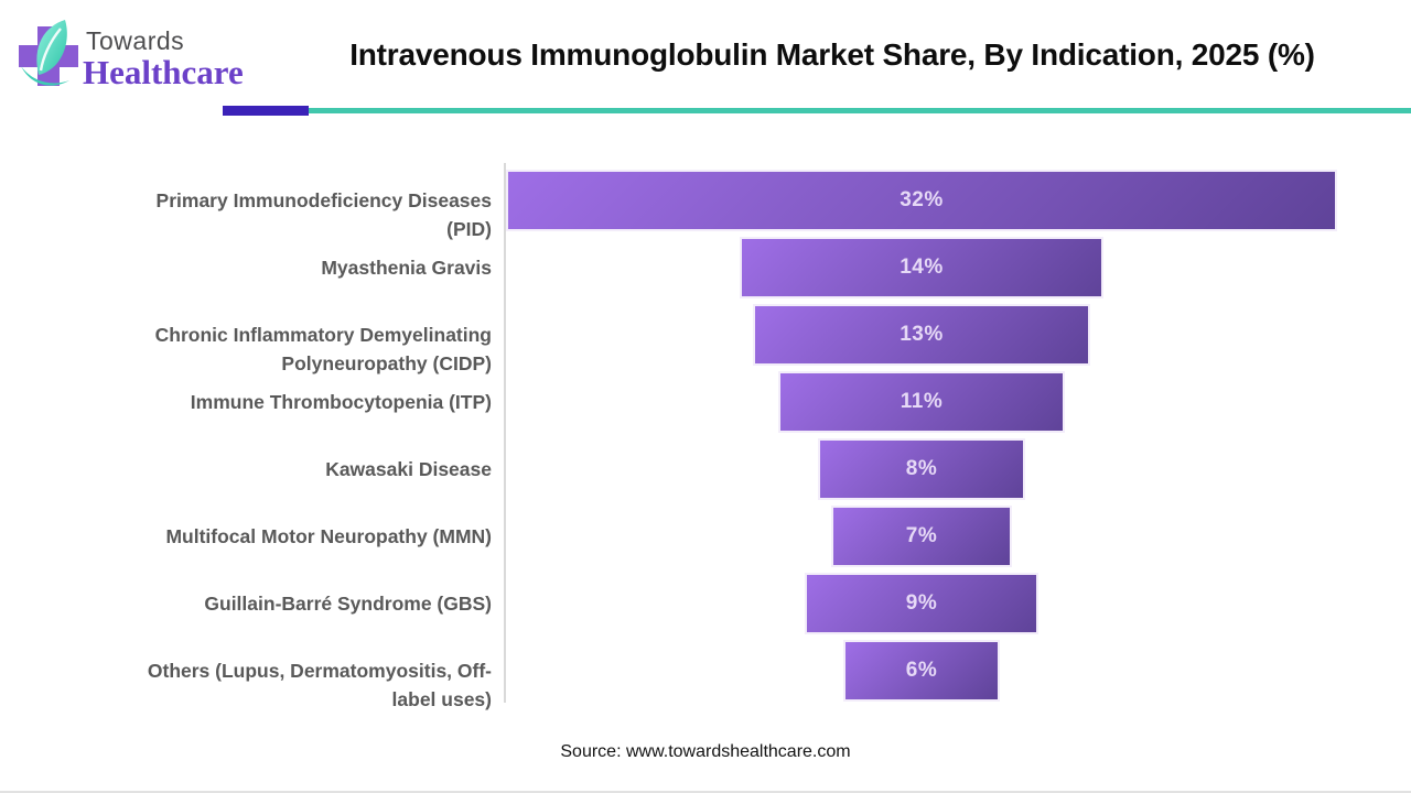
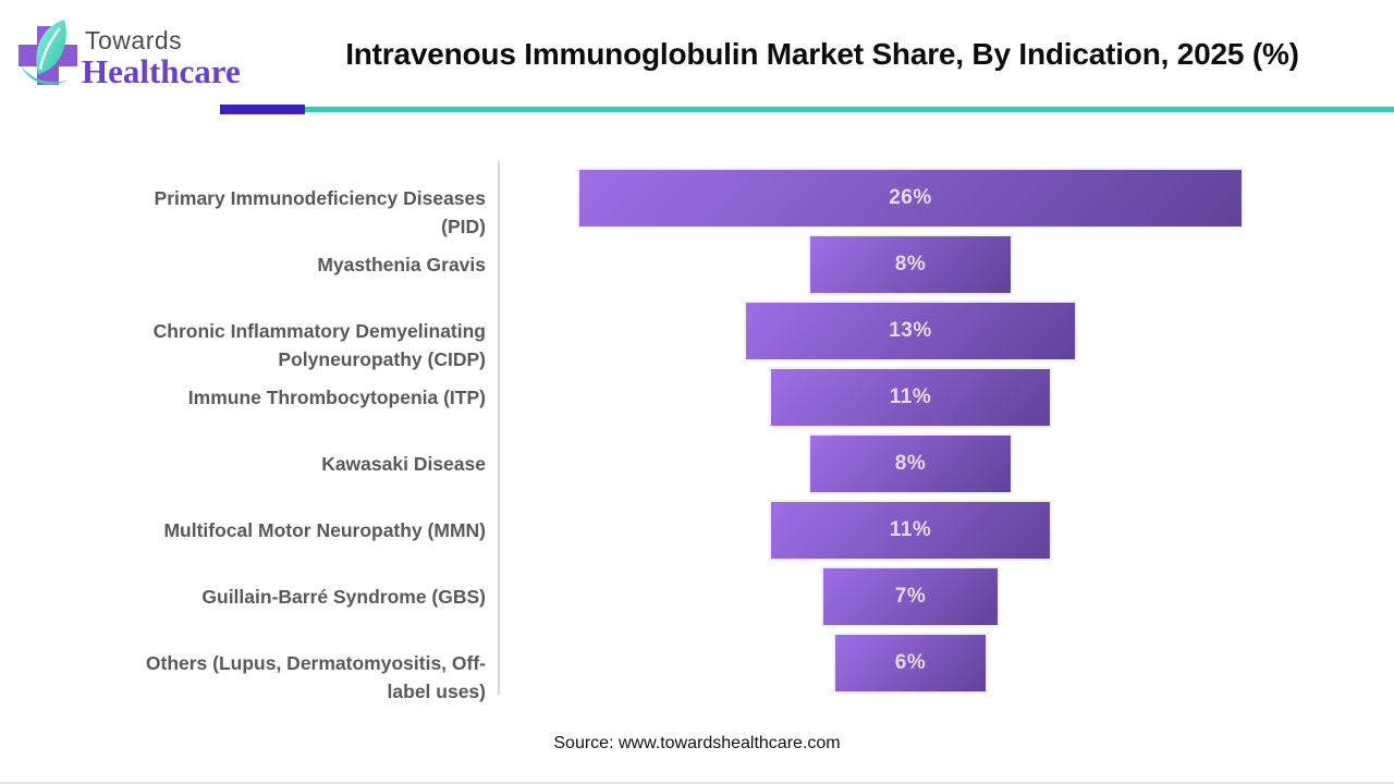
Primary Immunodeficiency Diseases (PID): 32% -> 26%
Myasthenia Gravis: 14% -> 8%
Multifocal Motor Neuropathy (MMN): 7% -> 11%
Guillain-Barré Syndrome (GBS): 9% -> 7%
